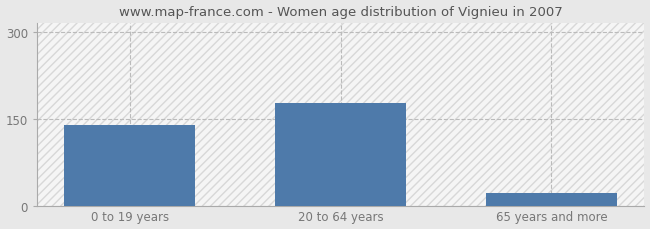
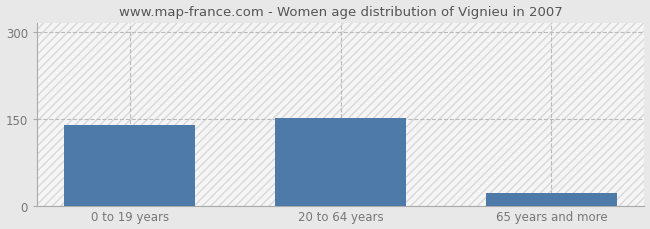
20 to 64 years: 178 -> 152
